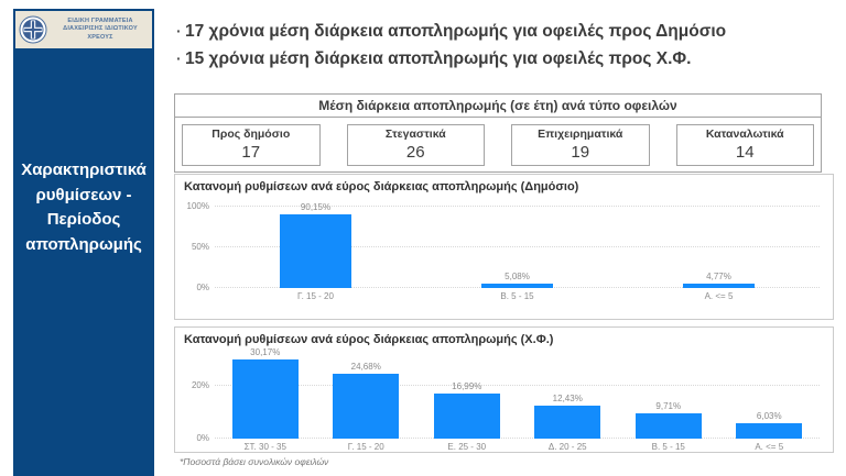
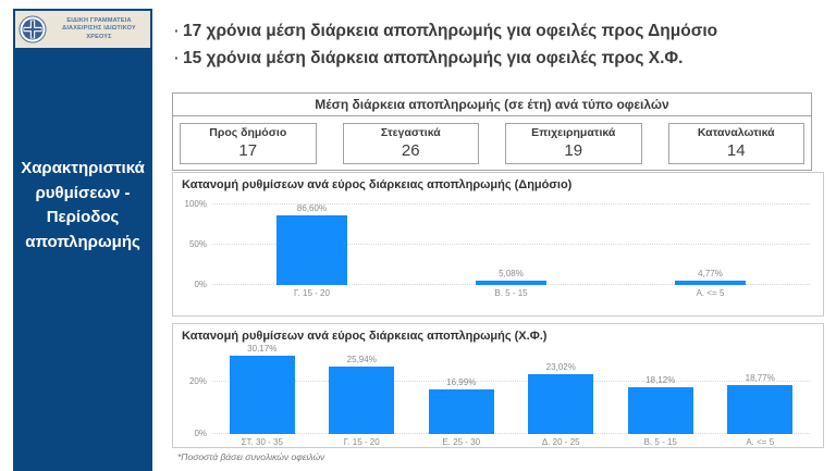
Κατανομή ρυθμίσεων ανά εύρος διάρκειας αποπληρωμής (Δημόσιο)/Γ. 15 - 20: 90,15% -> 86,60%
Κατανομή ρυθμίσεων ανά εύρος διάρκειας αποπληρωμής (Χ.Φ.)/Γ. 15 - 20: 24,68% -> 25,94%
Κατανομή ρυθμίσεων ανά εύρος διάρκειας αποπληρωμής (Χ.Φ.)/Δ. 20 - 25: 12,43% -> 23,02%
Κατανομή ρυθμίσεων ανά εύρος διάρκειας αποπληρωμής (Χ.Φ.)/Β. 5 - 15: 9,71% -> 18,12%
Κατανομή ρυθμίσεων ανά εύρος διάρκειας αποπληρωμής (Χ.Φ.)/Α. <= 5: 6,03% -> 18,77%
